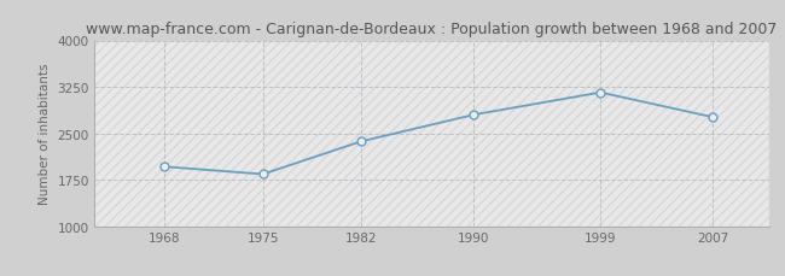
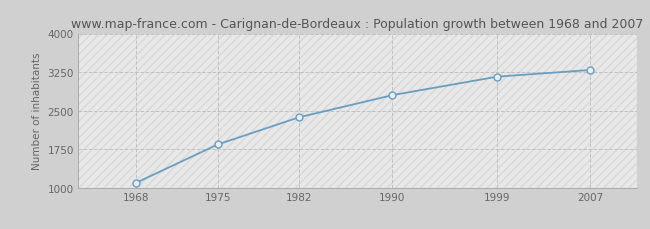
1968: 1960 -> 1100
2007: 2760 -> 3290
